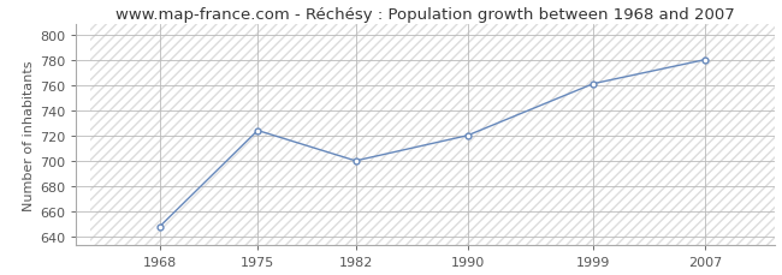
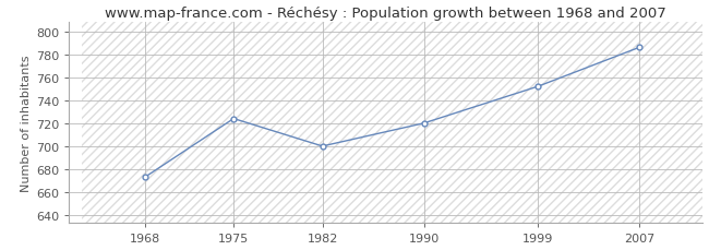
1968: 648 -> 673
1999: 761 -> 752
2007: 780 -> 786
